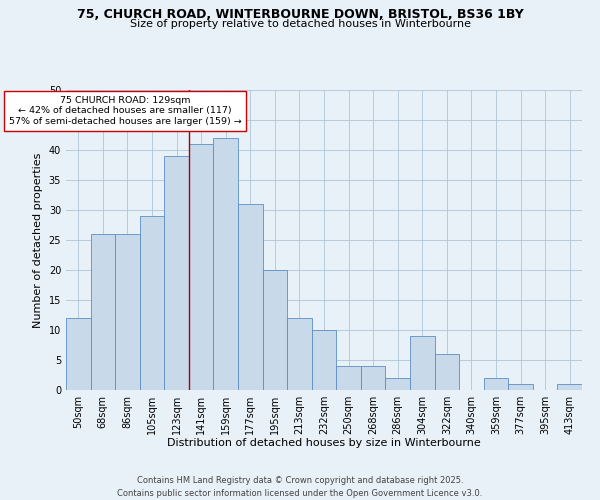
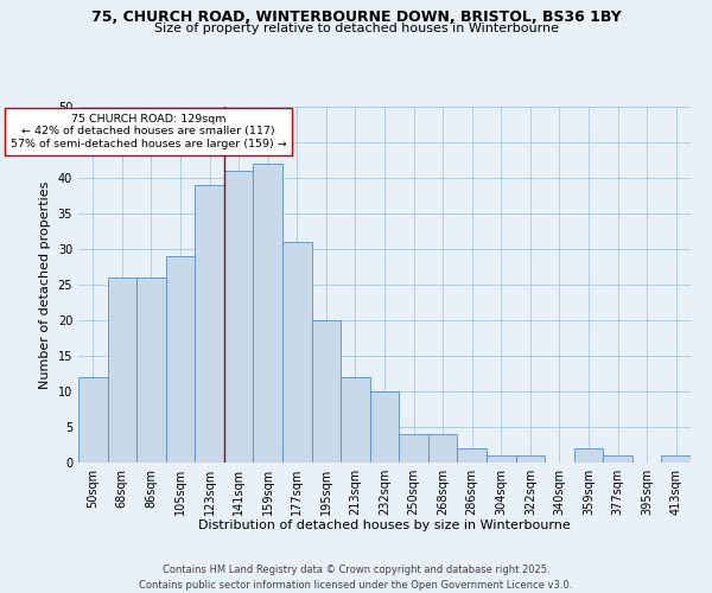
304sqm: 9 -> 1
322sqm: 6 -> 1
